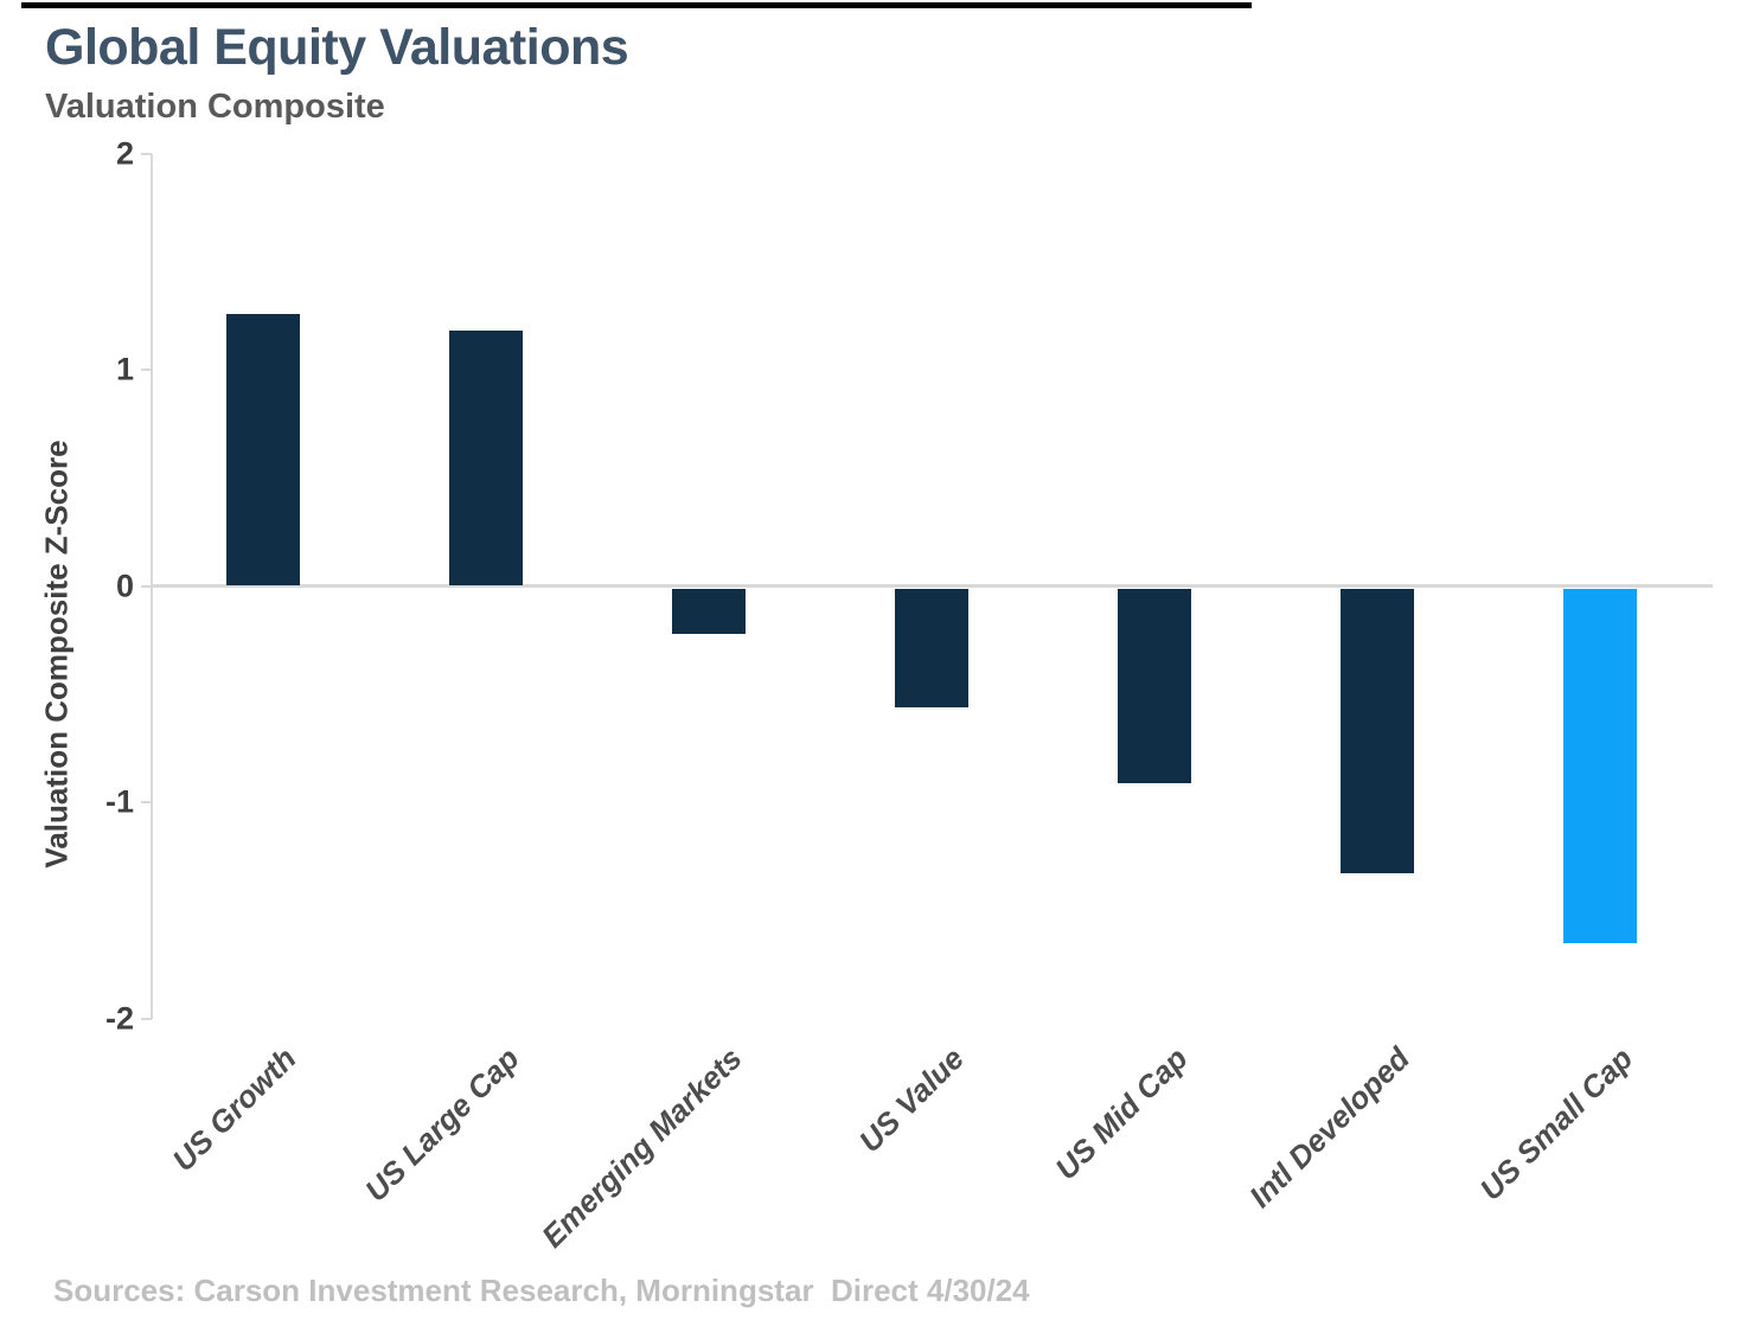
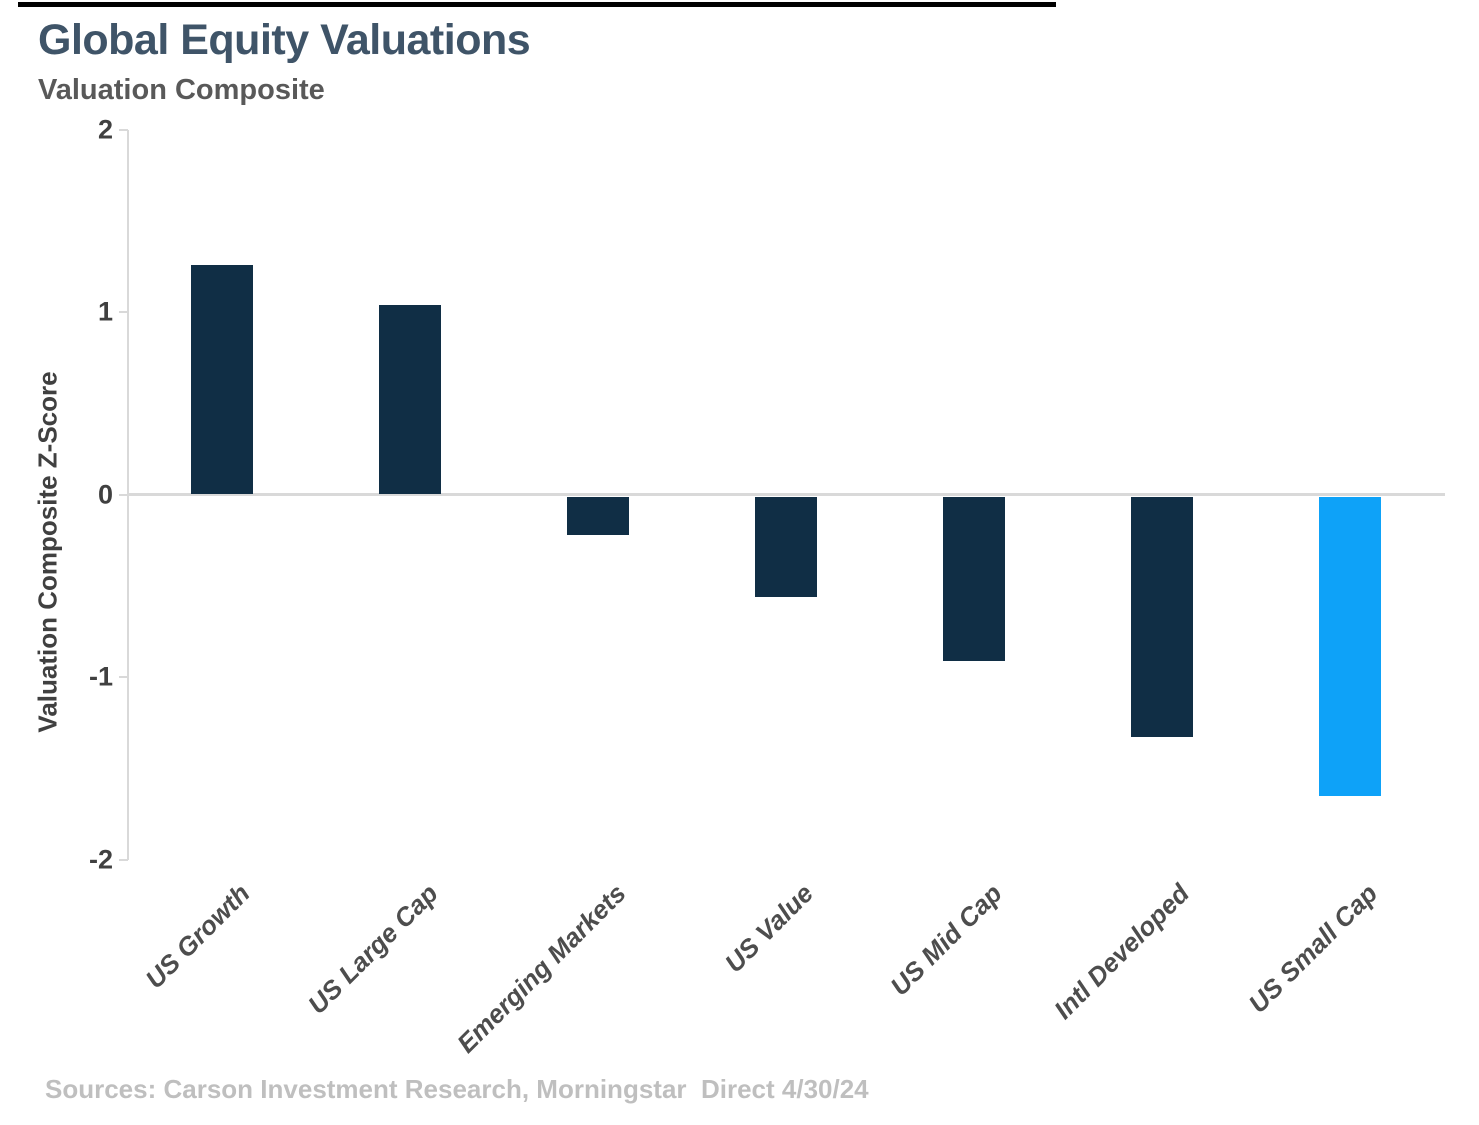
US Large Cap: 1.18 -> 1.04
